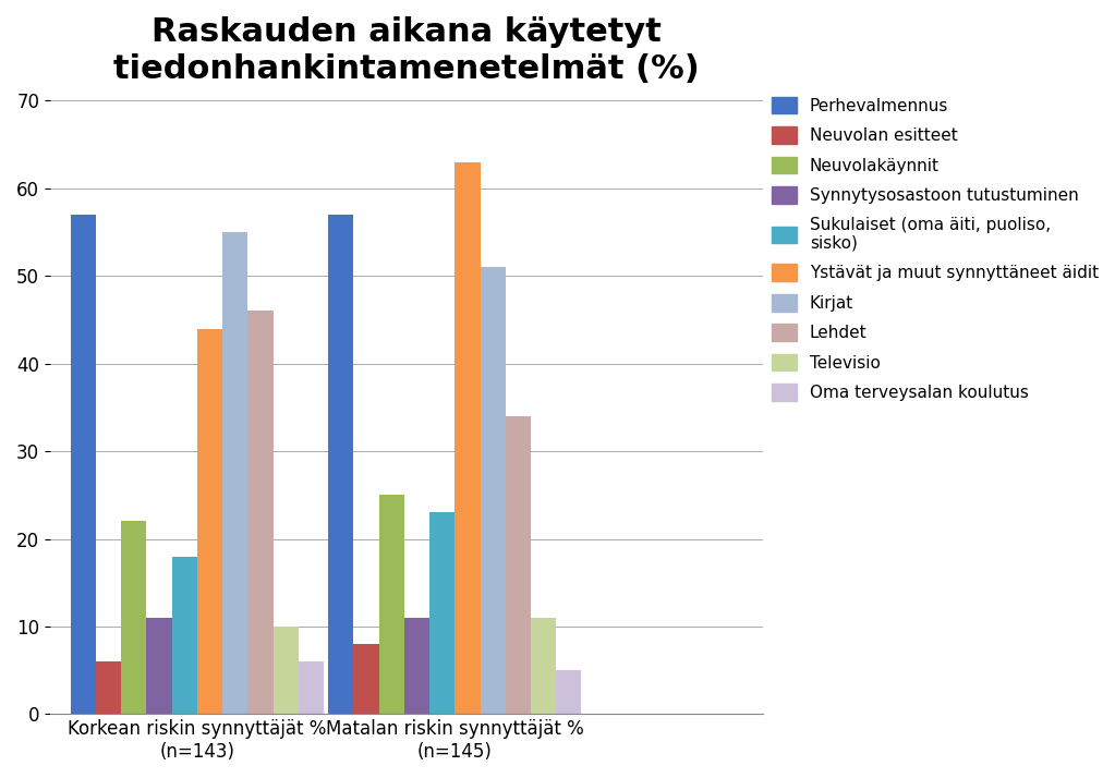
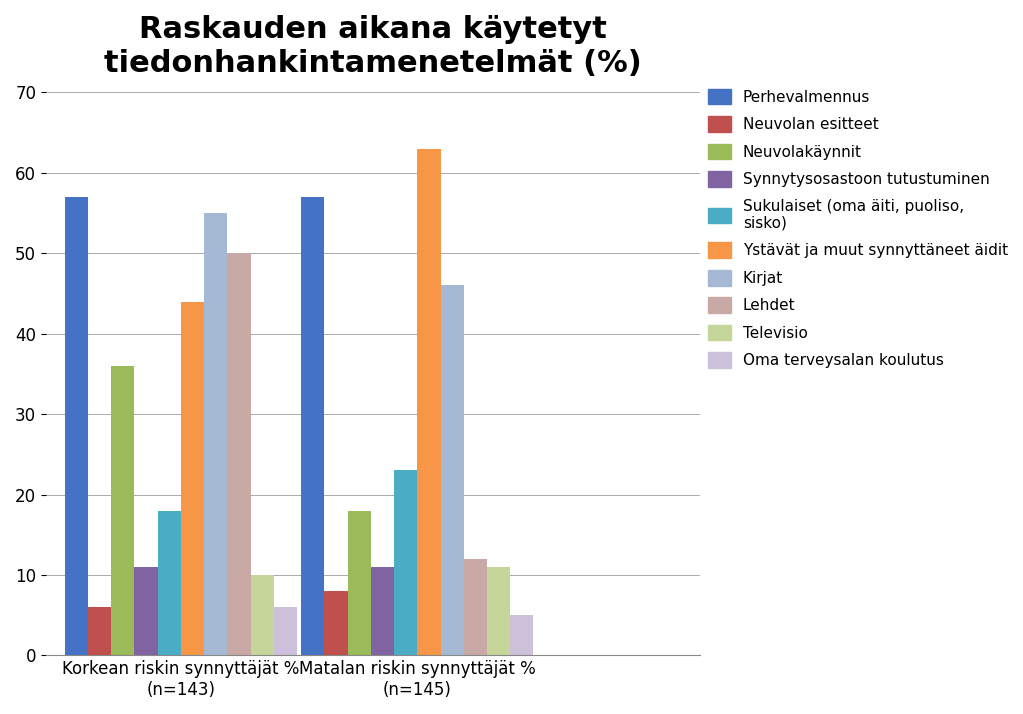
Neuvolakäynnit/Korkean riskin synnyttäjät % (n=143): 22 -> 36
Lehdet/Korkean riskin synnyttäjät % (n=143): 46 -> 50
Neuvolakäynnit/Matalan riskin synnyttäjät % (n=145): 25 -> 18
Kirjat/Matalan riskin synnyttäjät % (n=145): 51 -> 46
Lehdet/Matalan riskin synnyttäjät % (n=145): 34 -> 12
